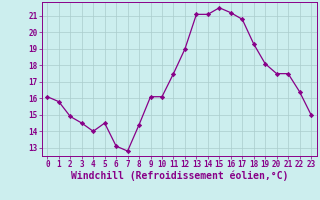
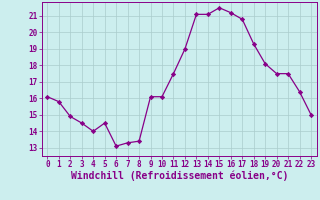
7: 12.8 -> 13.3
8: 14.4 -> 13.4
